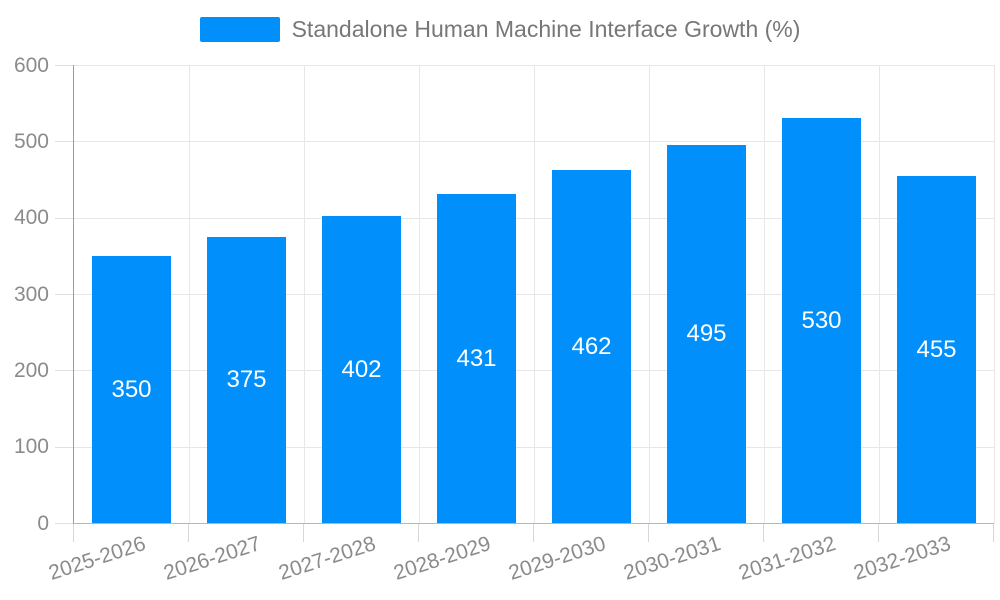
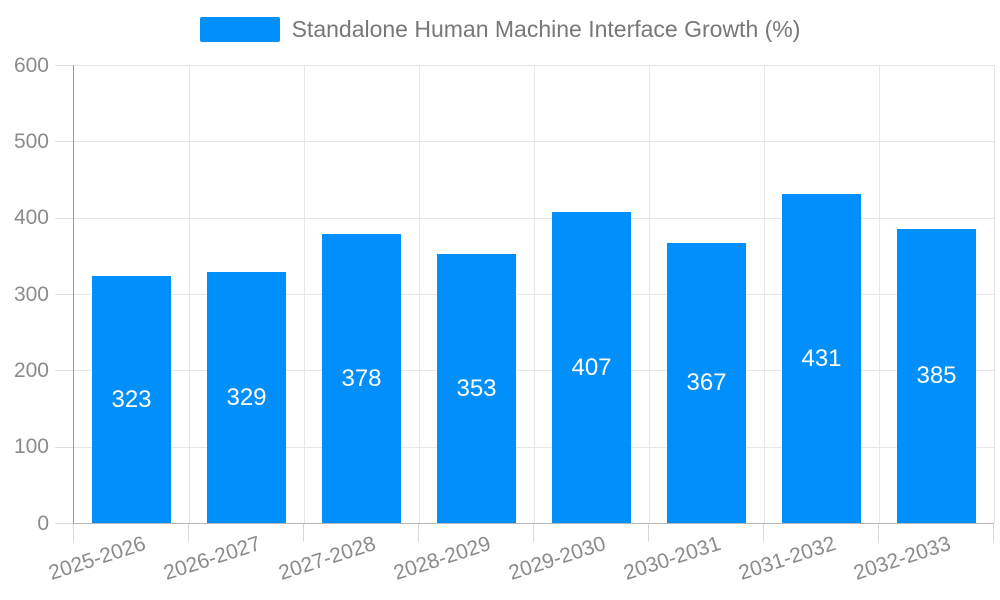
2025-2026: 350 -> 323
2026-2027: 375 -> 329
2027-2028: 402 -> 378
2028-2029: 431 -> 353
2029-2030: 462 -> 407
2030-2031: 495 -> 367
2031-2032: 530 -> 431
2032-2033: 455 -> 385
